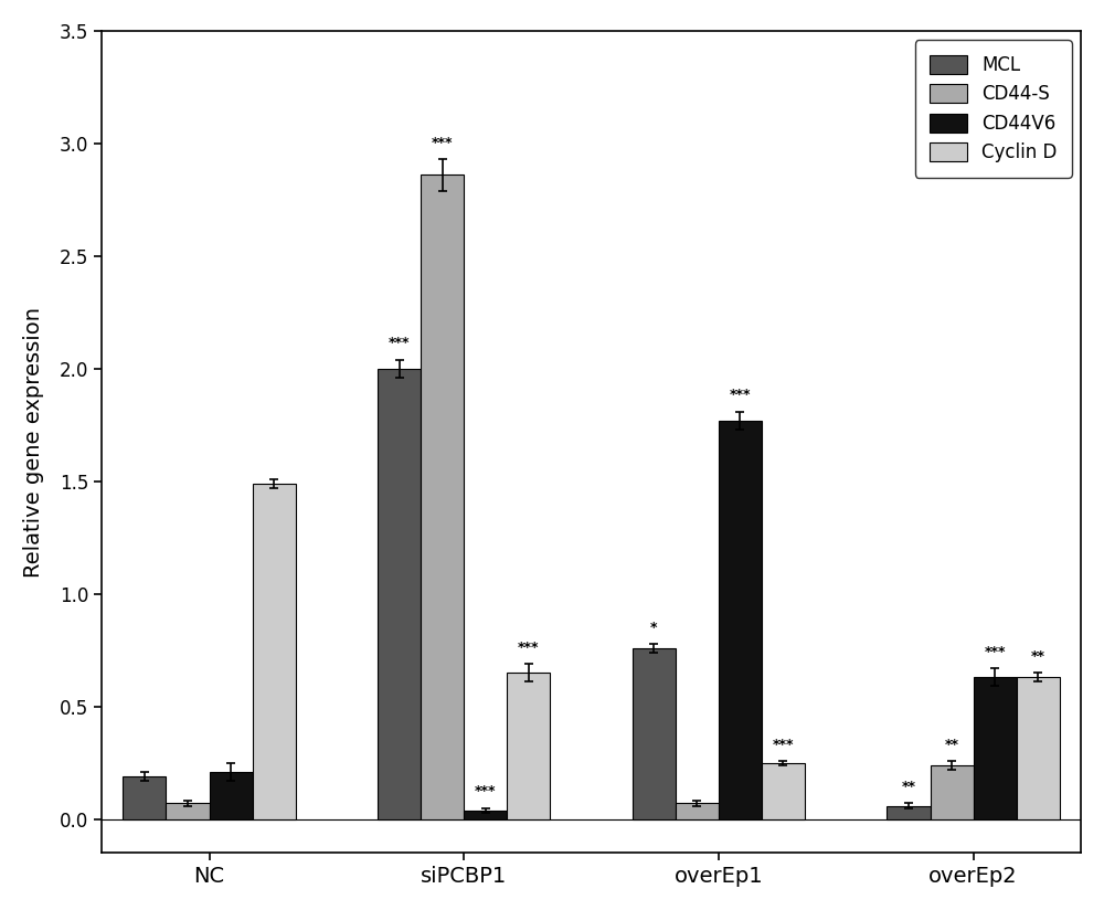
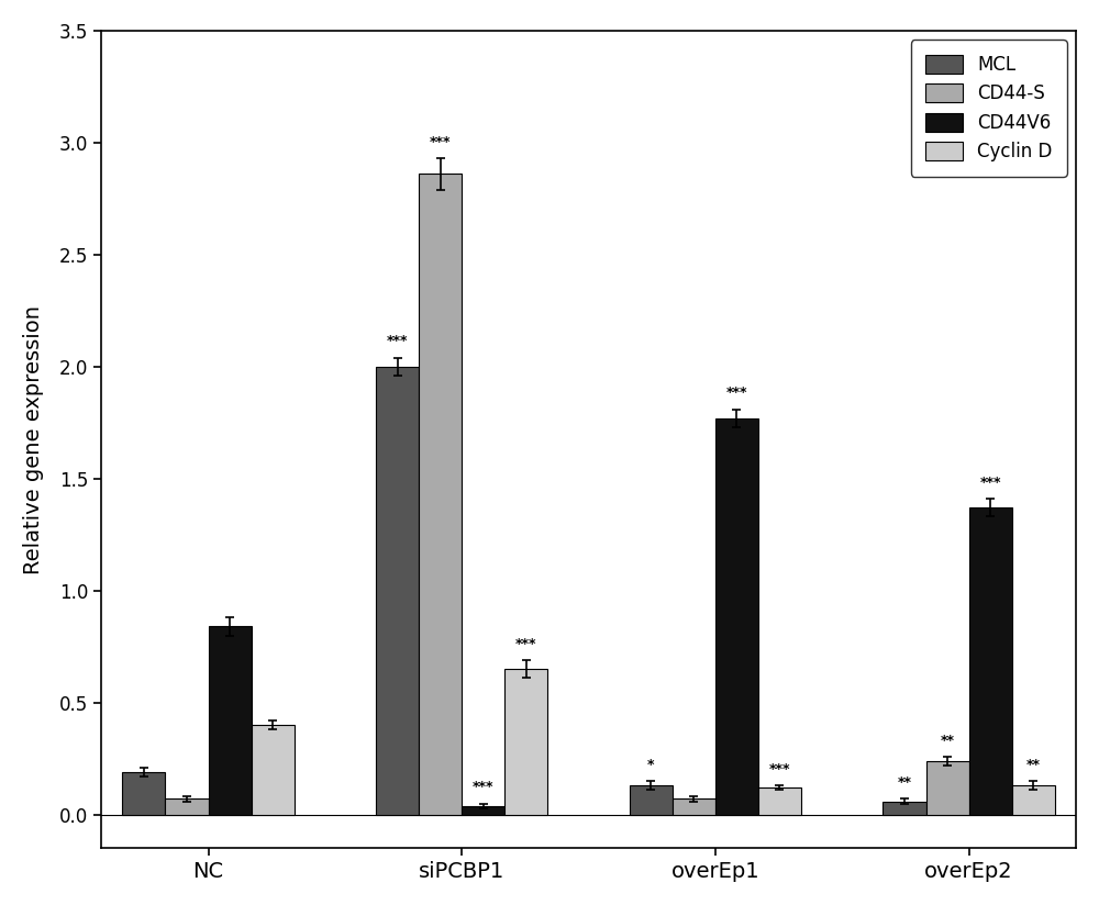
CD44V6/NC: 0.21 -> 0.84
Cyclin D/NC: 1.49 -> 0.40
MCL/overEp1: 0.76 -> 0.13
Cyclin D/overEp1: 0.25 -> 0.12
CD44V6/overEp2: 0.63 -> 1.37
Cyclin D/overEp2: 0.63 -> 0.13
